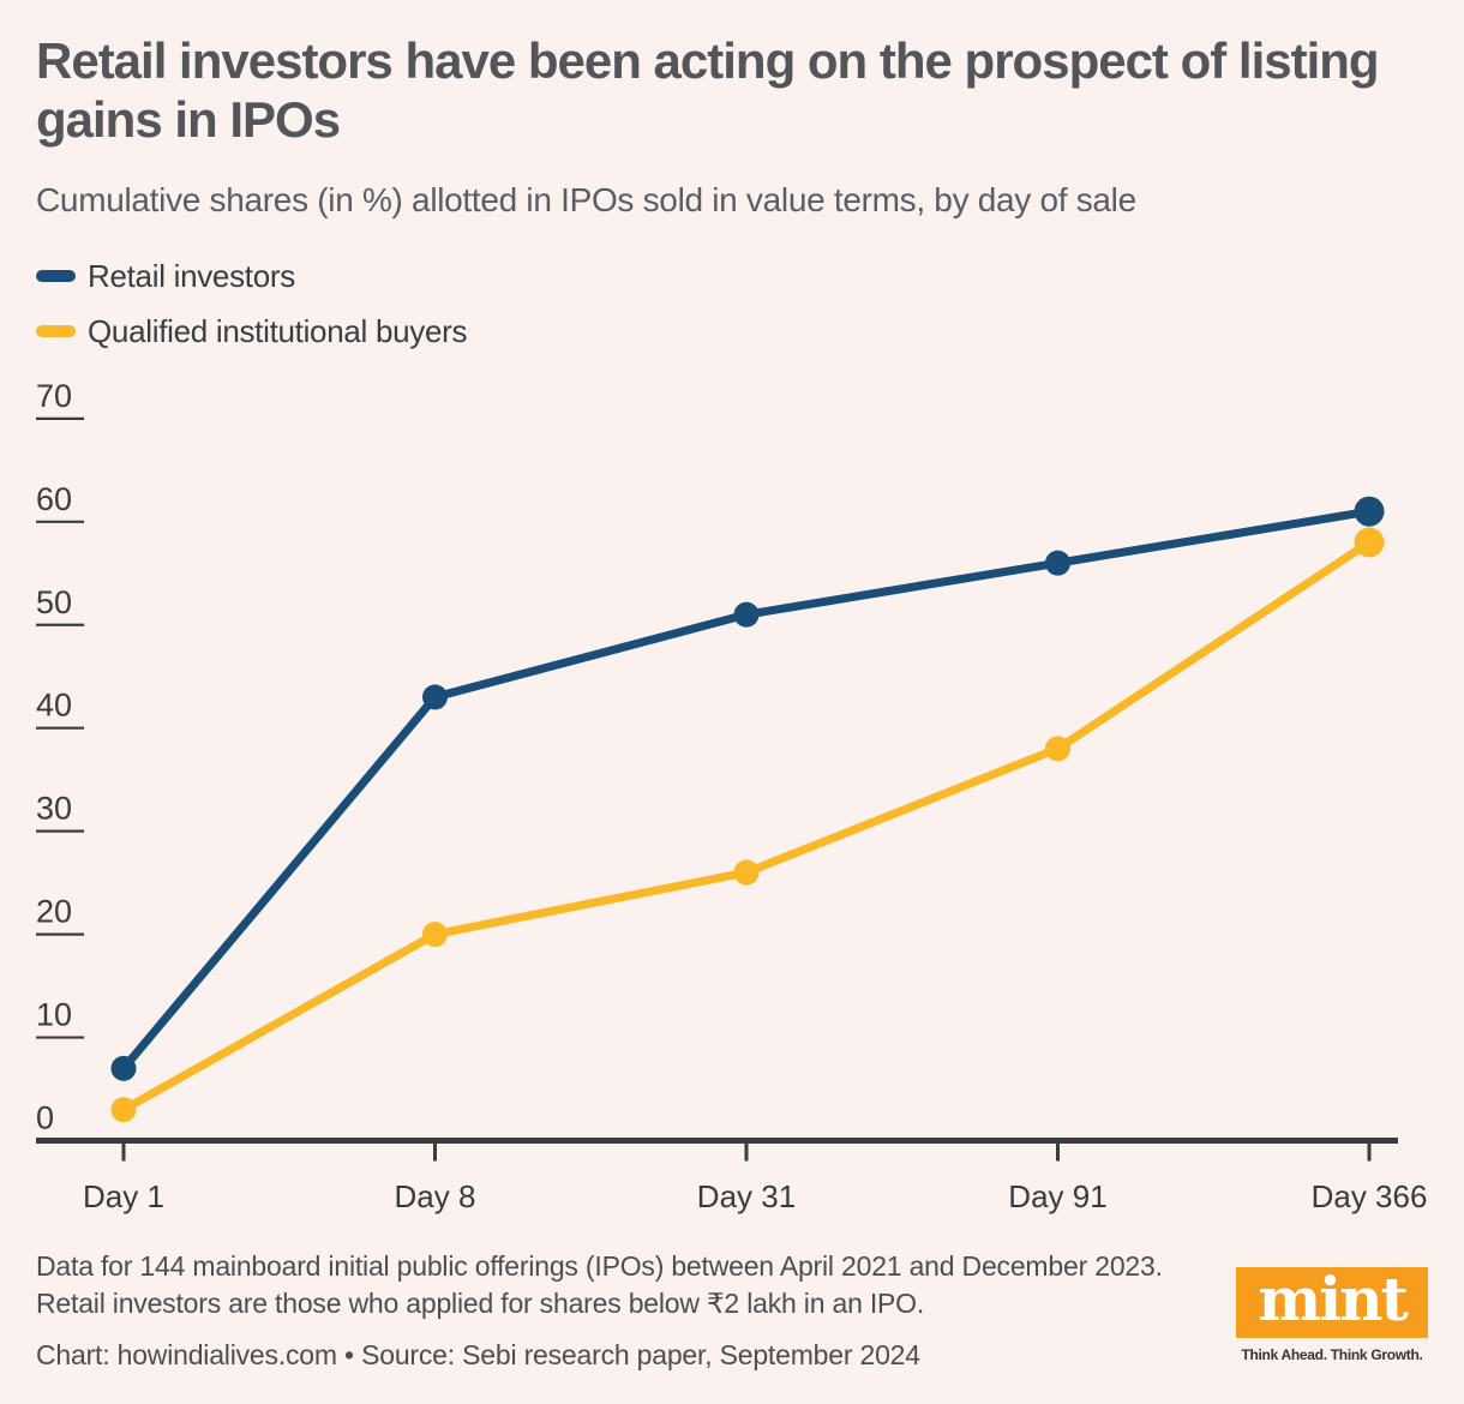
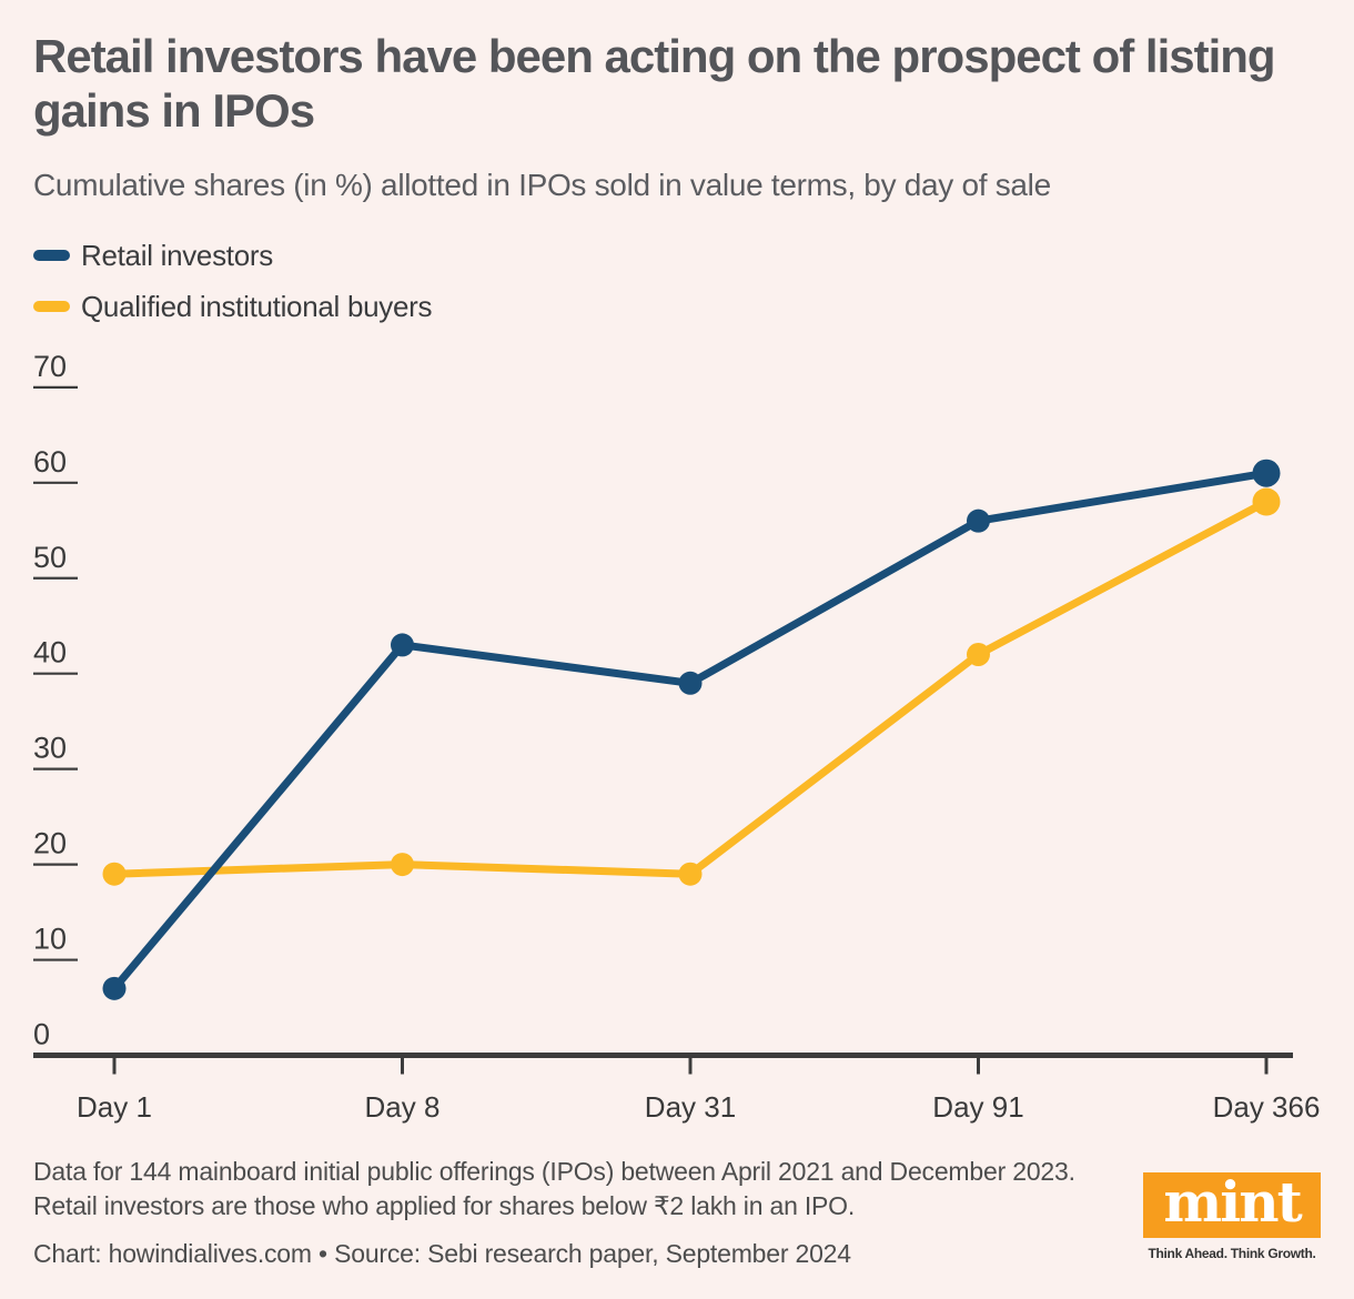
Qualified institutional buyers/Day 1: 3 -> 19
Retail investors/Day 31: 51 -> 39
Qualified institutional buyers/Day 31: 26 -> 19
Qualified institutional buyers/Day 91: 38 -> 42
